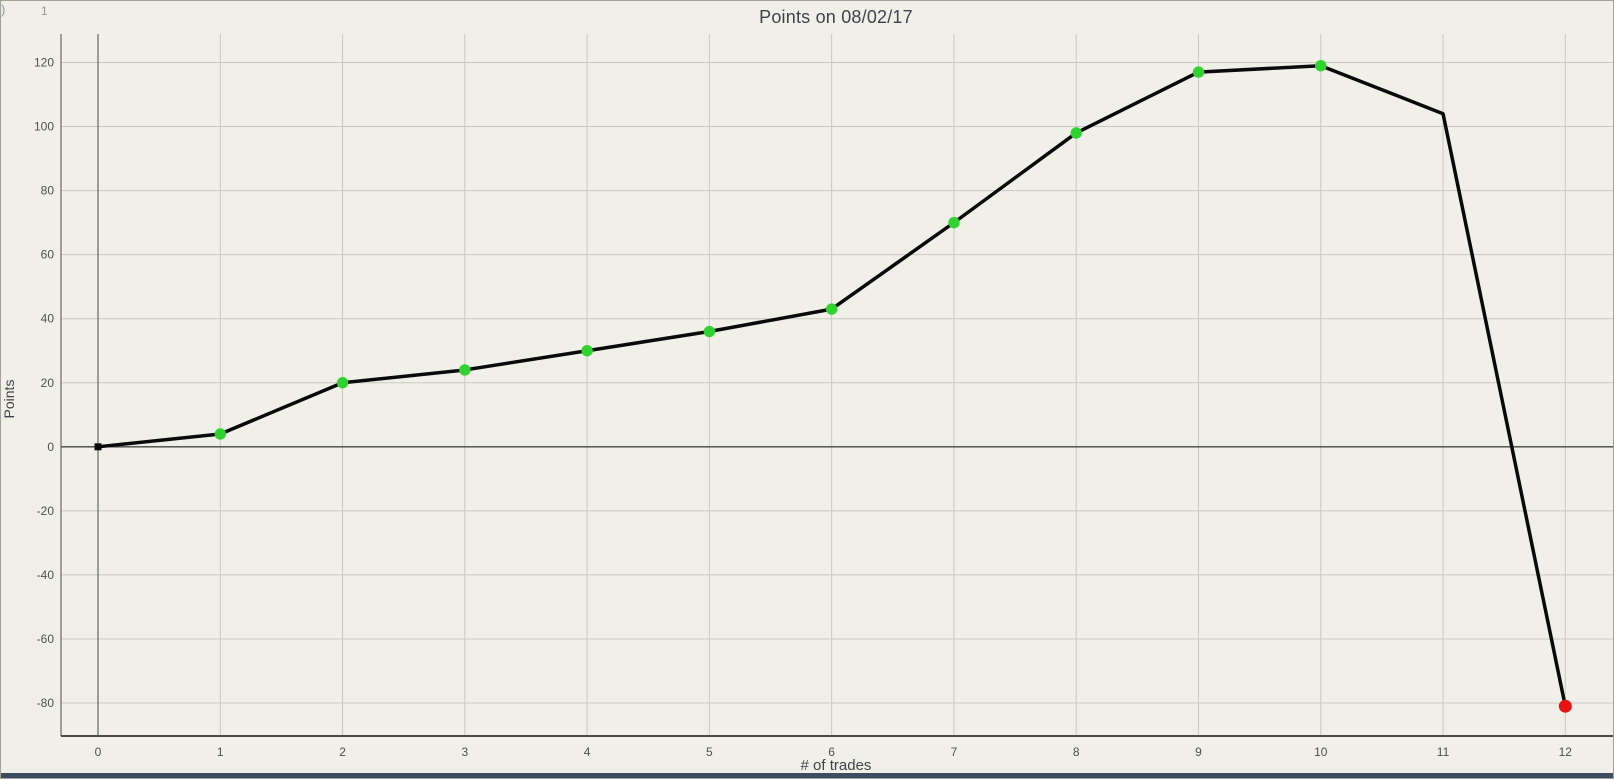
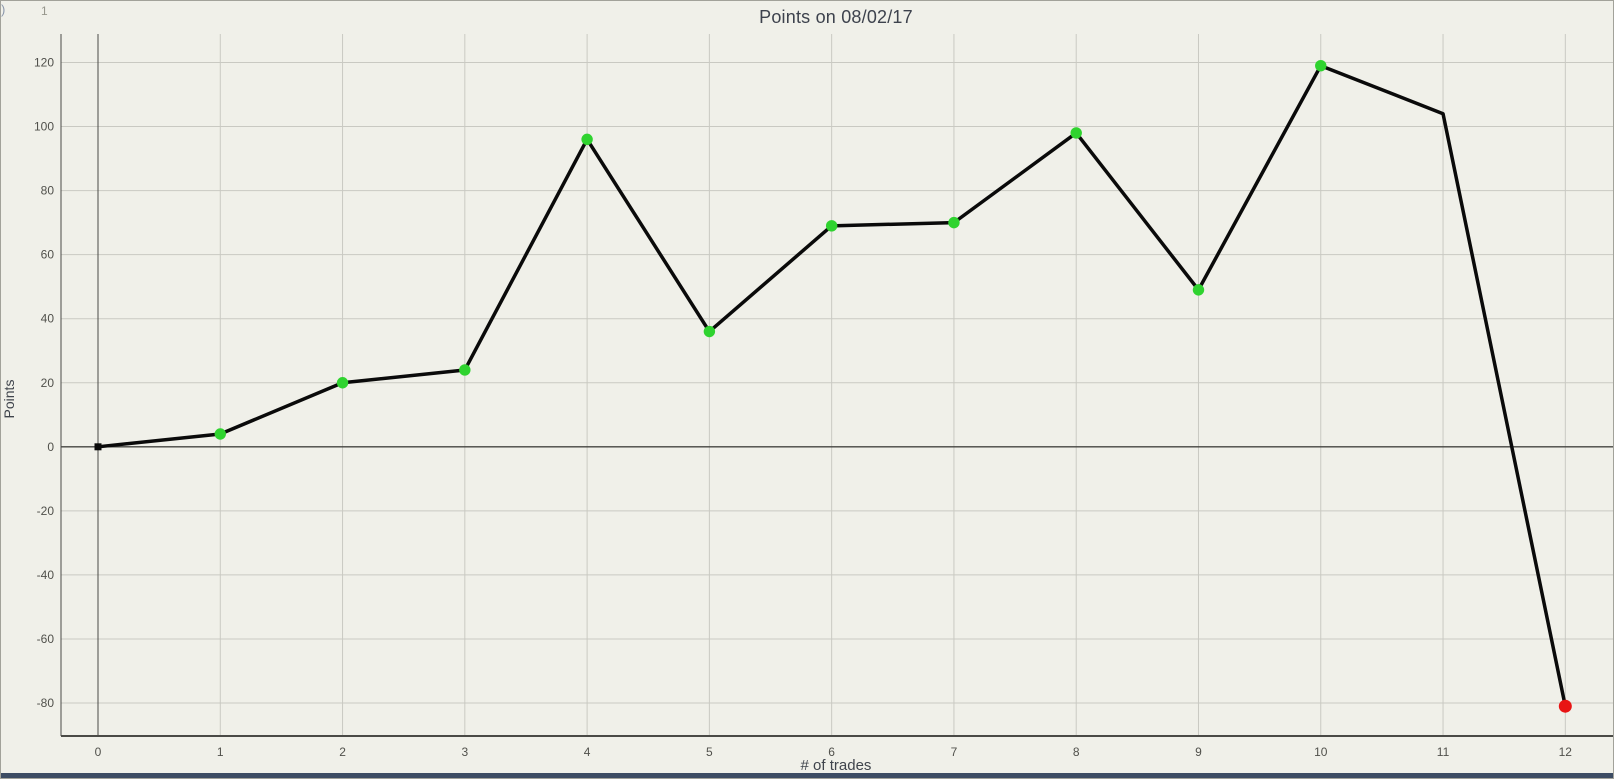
4: 30 -> 96
6: 43 -> 69
9: 117 -> 49
